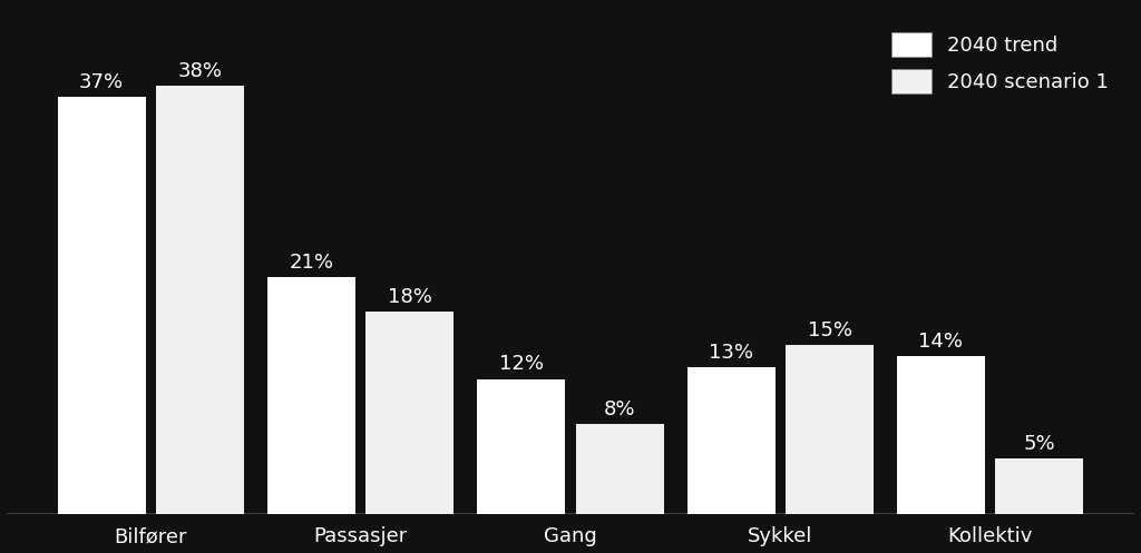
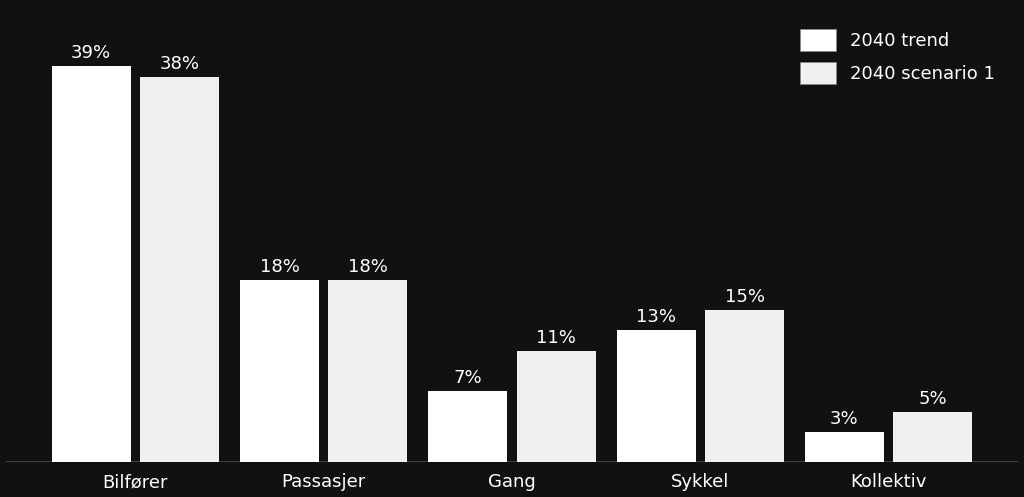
2040 trend/Bilfører: 37% -> 39%
2040 trend/Passasjer: 21% -> 18%
2040 trend/Gang: 12% -> 7%
2040 scenario 1/Gang: 8% -> 11%
2040 trend/Kollektiv: 14% -> 3%
